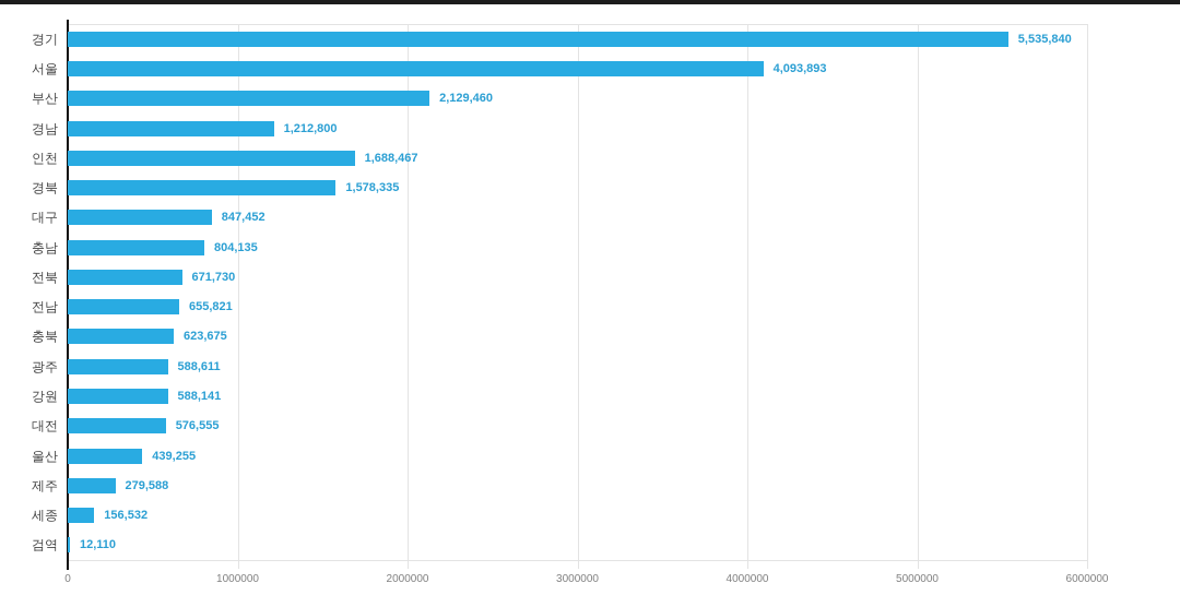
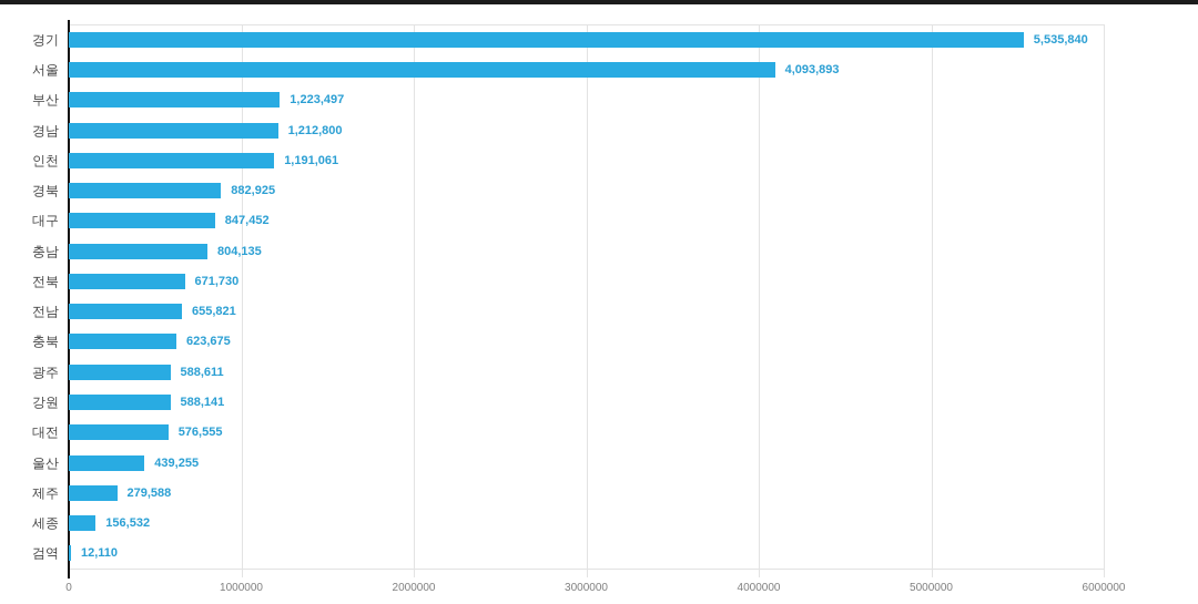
부산: 2,129,460 -> 1,223,497
인천: 1,688,467 -> 1,191,061
경북: 1,578,335 -> 882,925
